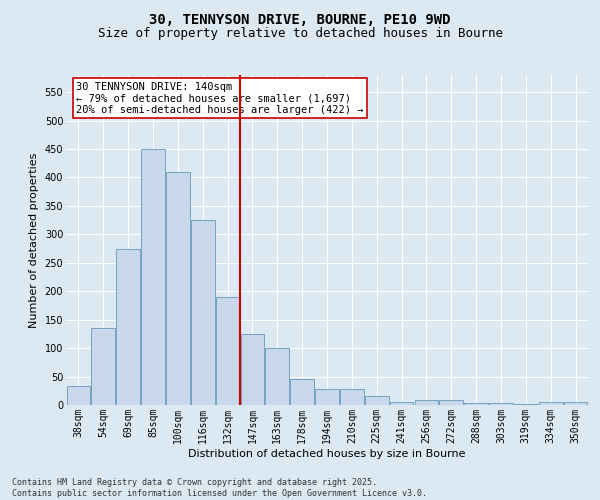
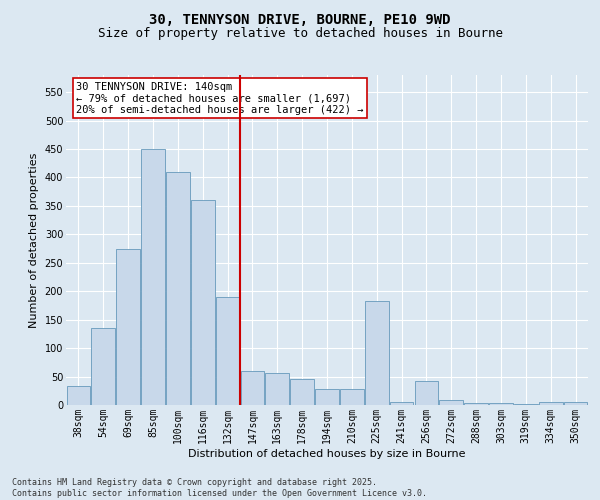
116sqm: 325 -> 360
147sqm: 125 -> 60
163sqm: 100 -> 56
225sqm: 16 -> 182
256sqm: 8 -> 42
